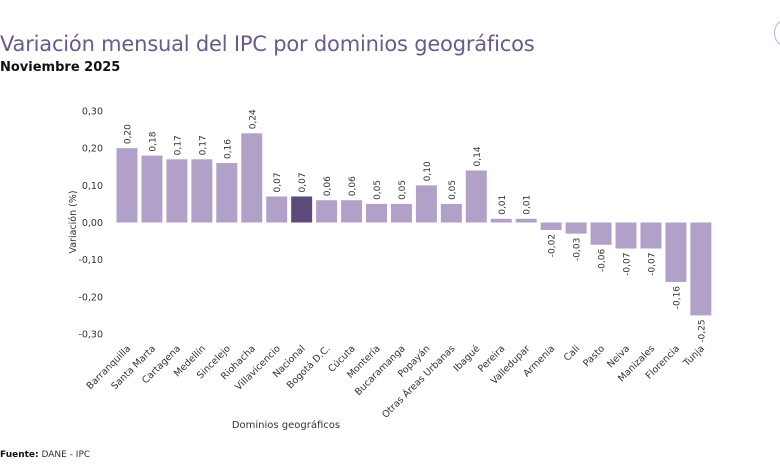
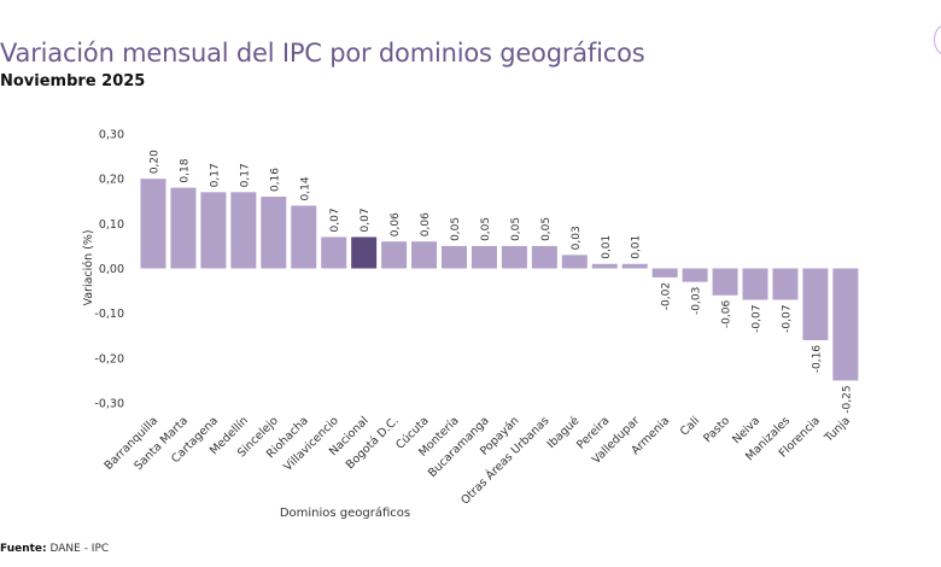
Riohacha: 0,24 -> 0,14
Popayán: 0,10 -> 0,05
Ibagué: 0,14 -> 0,03
